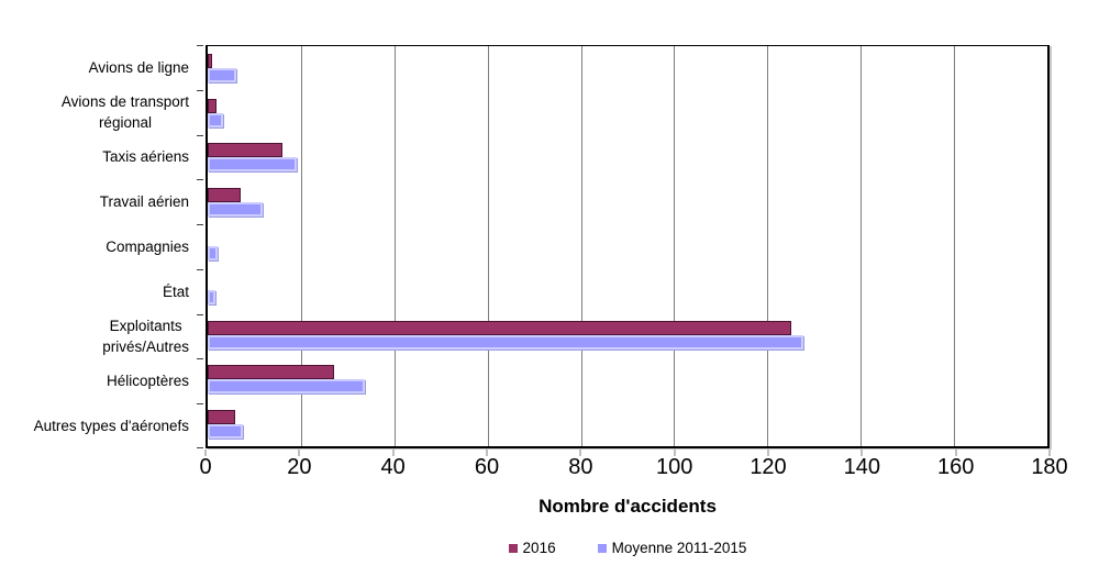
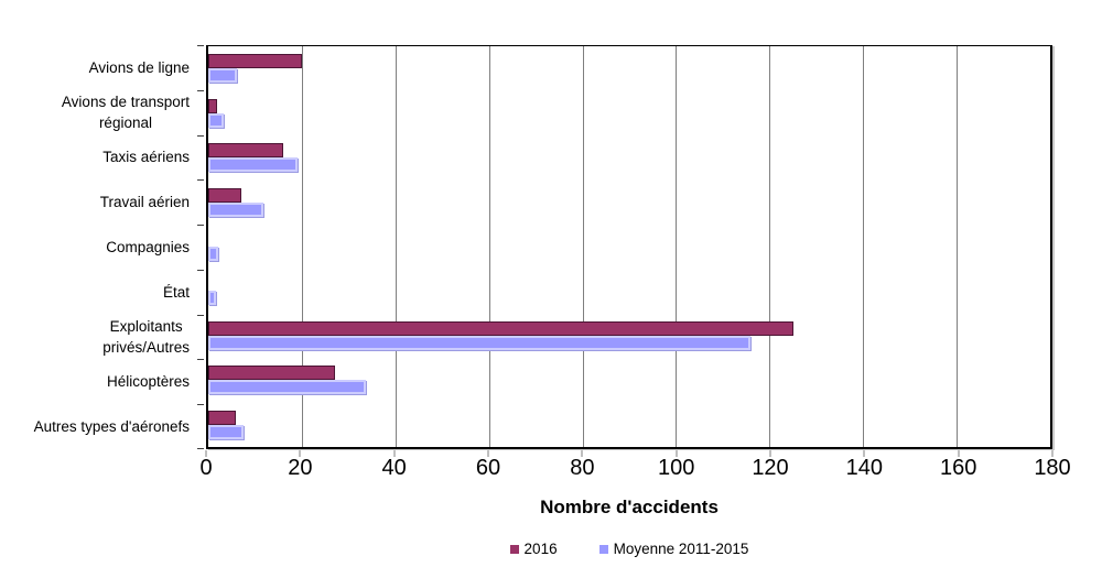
2016/Avions de ligne: 1 -> 20
Moyenne 2011-2015/Exploitants privés/Autres: 128 -> 116
